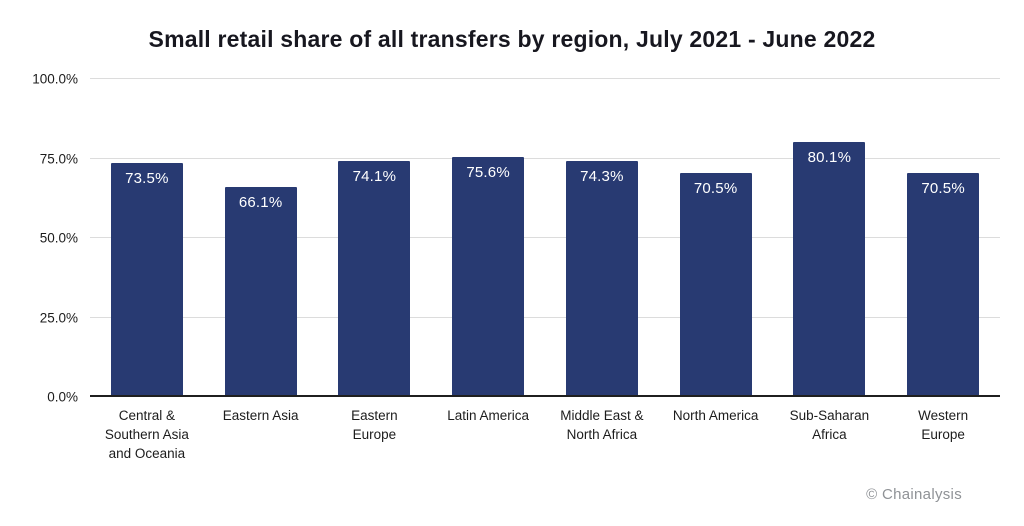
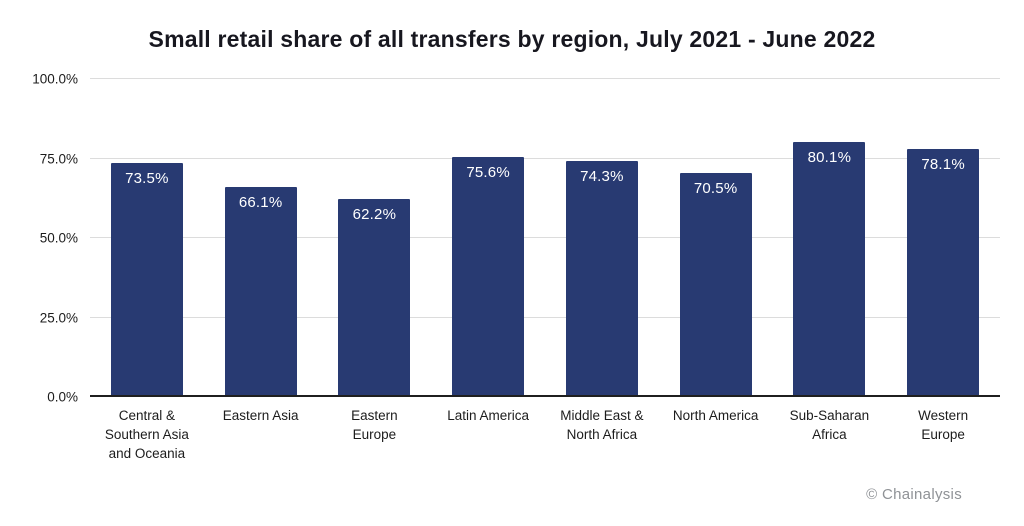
Eastern Europe: 74.1% -> 62.2%
Western Europe: 70.5% -> 78.1%
